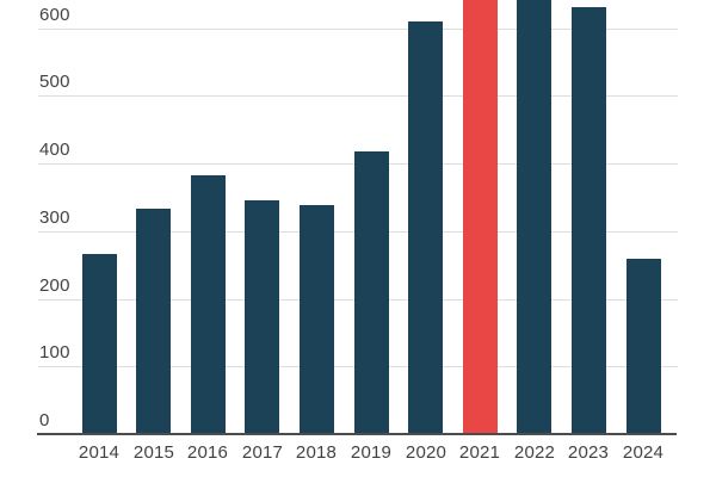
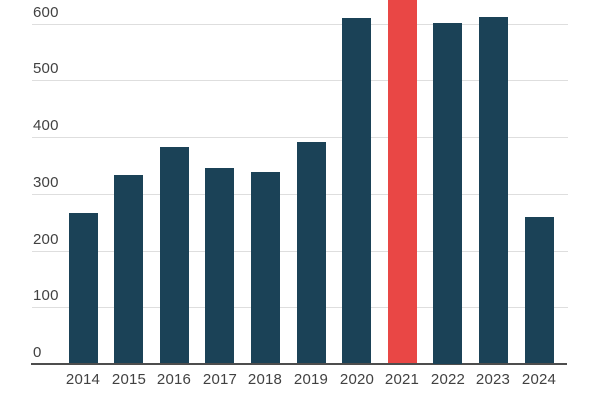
2019: 420 -> 390
2022: 640 -> 600
2023: 630 -> 610
